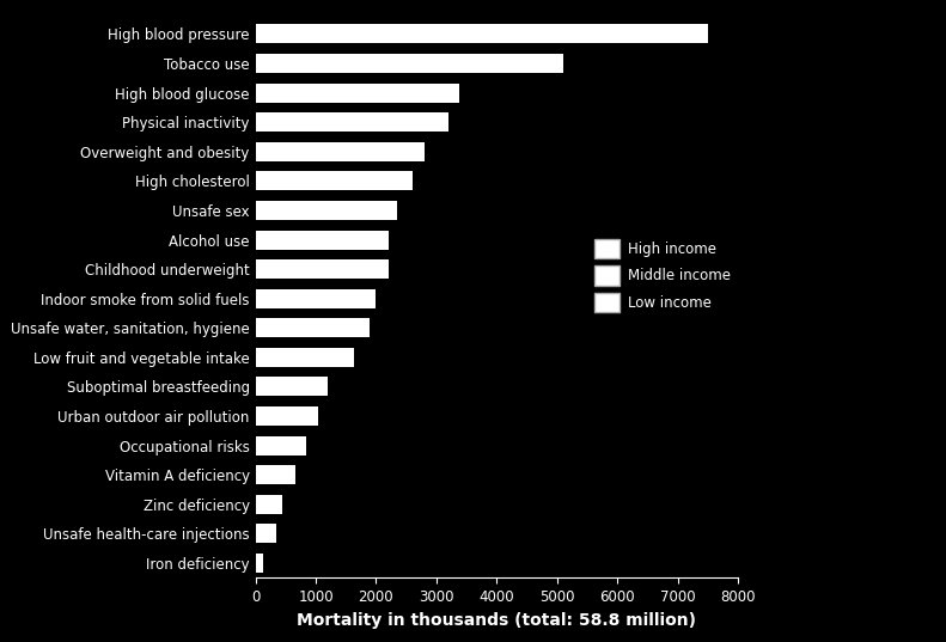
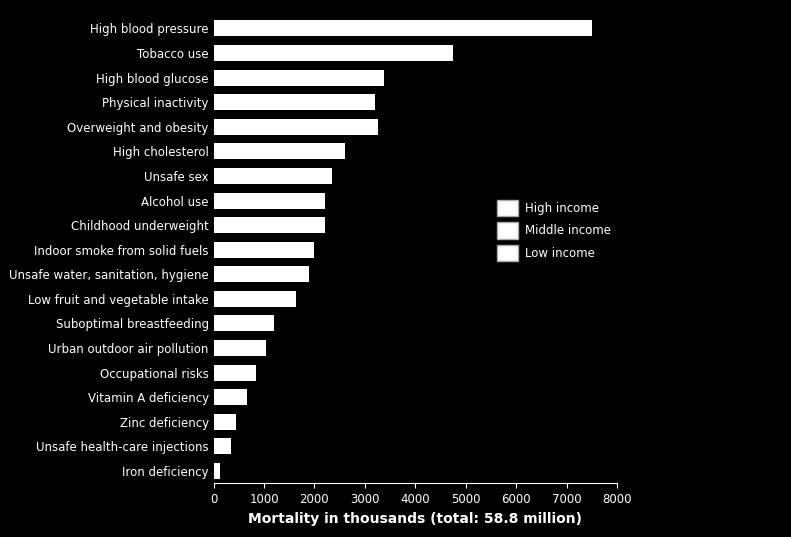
Tobacco use: 5100 -> 4740
Overweight and obesity: 2800 -> 3260
